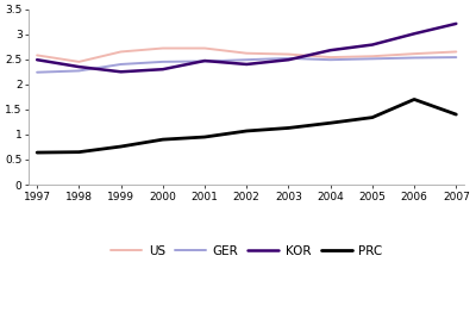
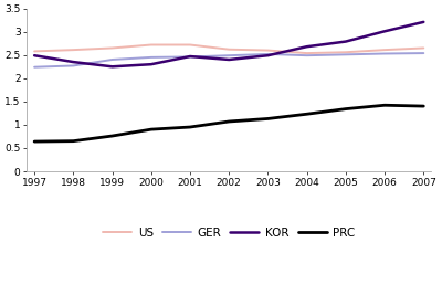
US/1998: 2.45 -> 2.61
PRC/2006: 1.70 -> 1.42
